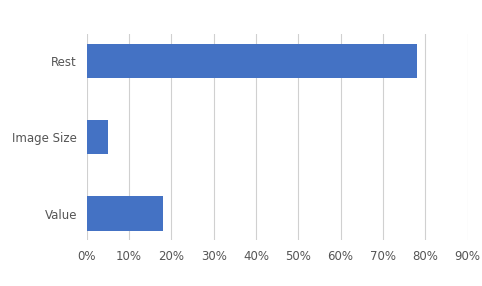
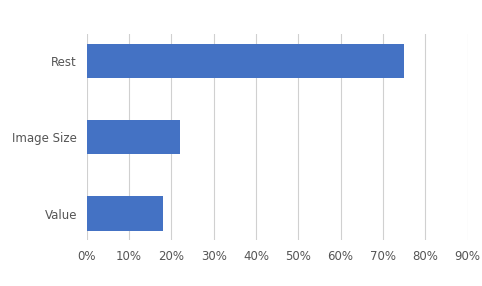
Rest: 78% -> 75%
Image Size: 5% -> 22%
